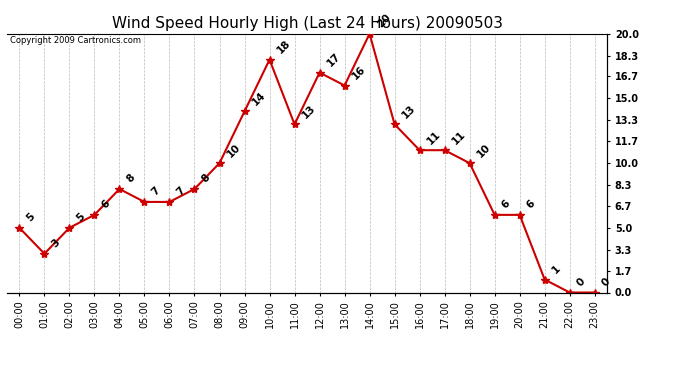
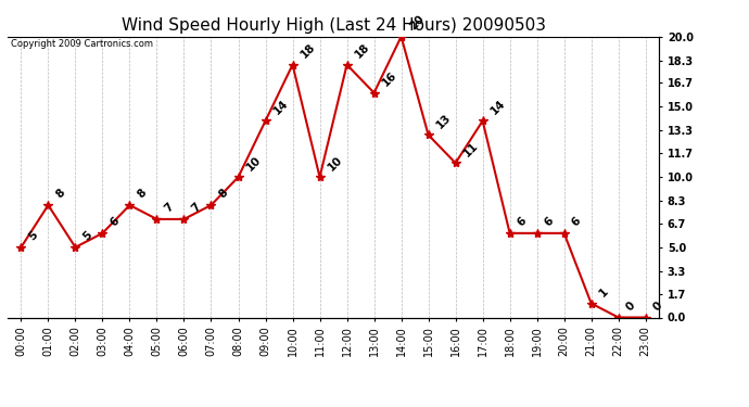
01:00: 3 -> 8
11:00: 13 -> 10
12:00: 17 -> 18
17:00: 11 -> 14
18:00: 10 -> 6
